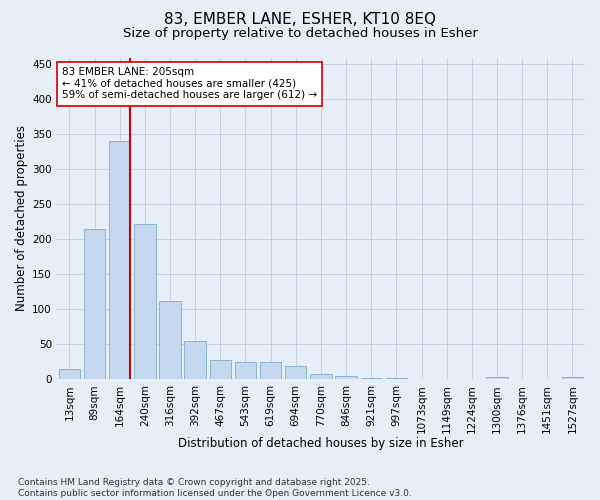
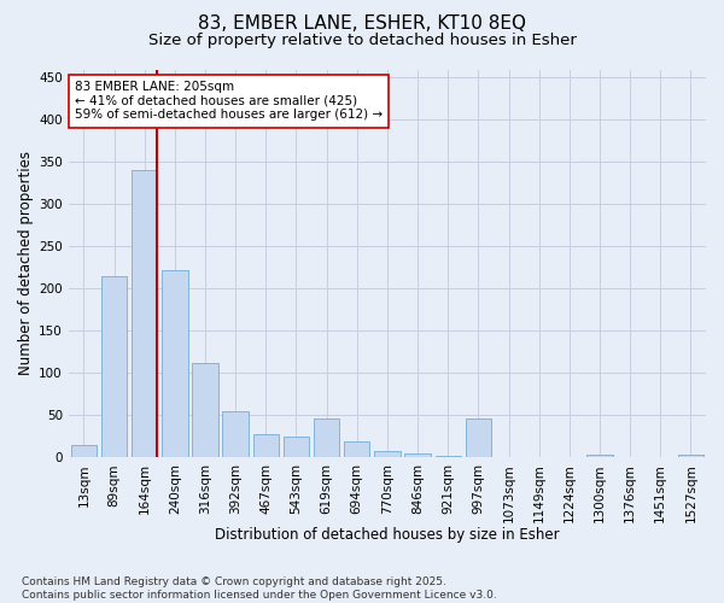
619sqm: 25 -> 46
997sqm: 2 -> 46
